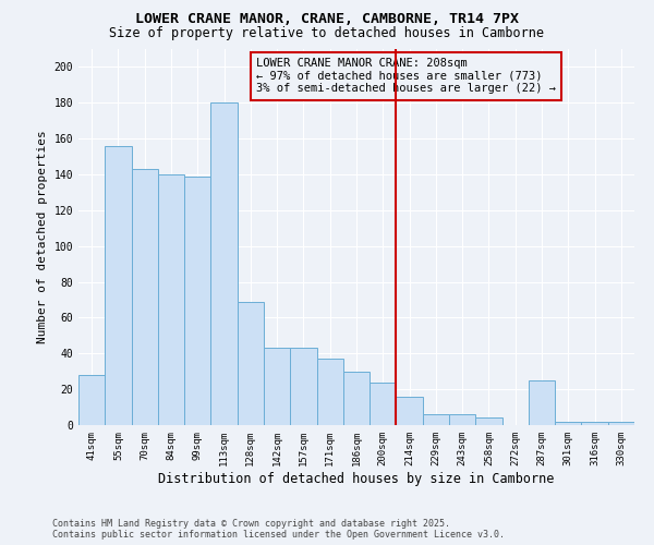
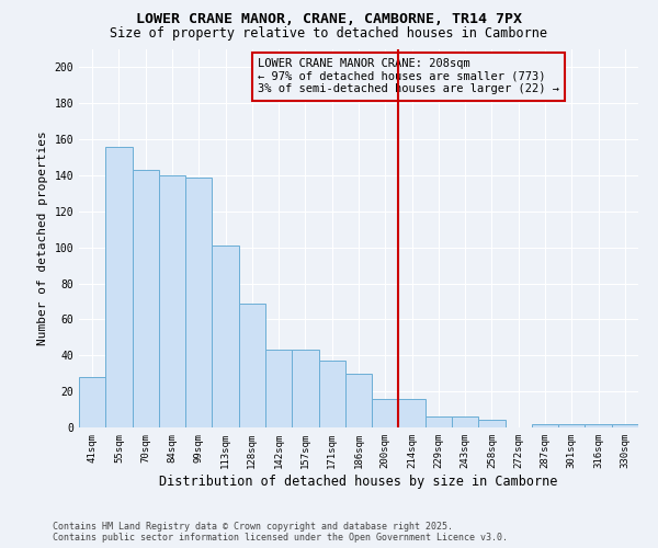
113sqm: 180 -> 101
200sqm: 24 -> 16
287sqm: 25 -> 2
